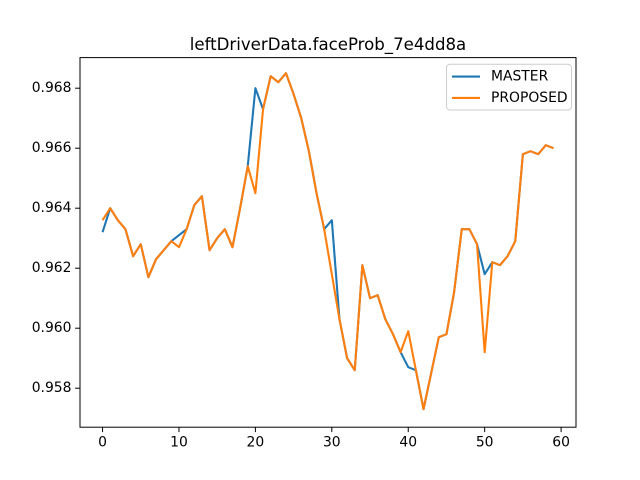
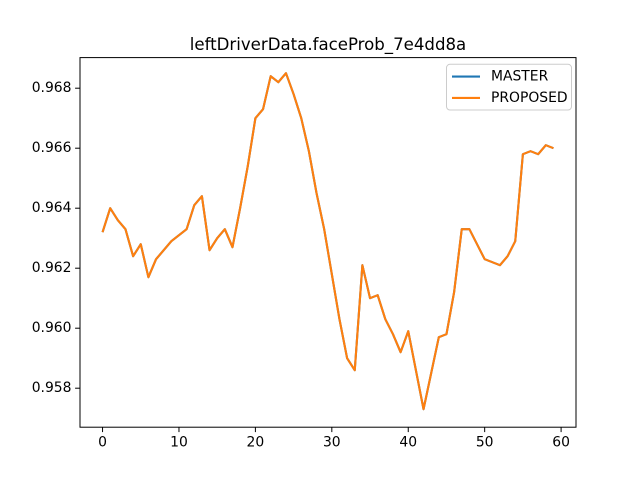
PROPOSED/0: 0.9636 -> 0.9632
PROPOSED/10: 0.9627 -> 0.9631
MASTER/20: 0.9680 -> 0.9670
PROPOSED/20: 0.9645 -> 0.9670
MASTER/30: 0.9636 -> 0.9618
MASTER/40: 0.9587 -> 0.9599
MASTER/50: 0.9618 -> 0.9623
PROPOSED/50: 0.9592 -> 0.9623
